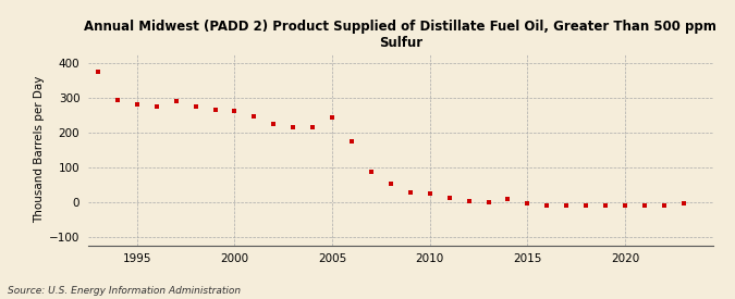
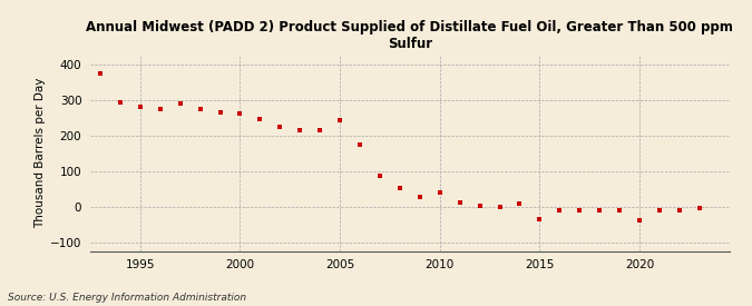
2010: 23 -> 40
2015: -5 -> -35
2020: -12 -> -40
